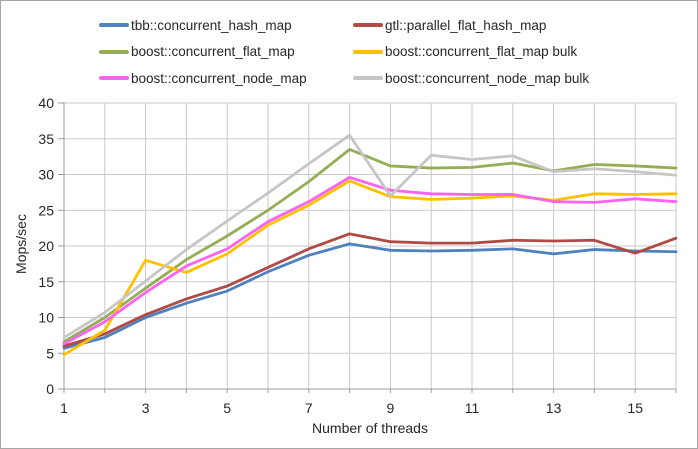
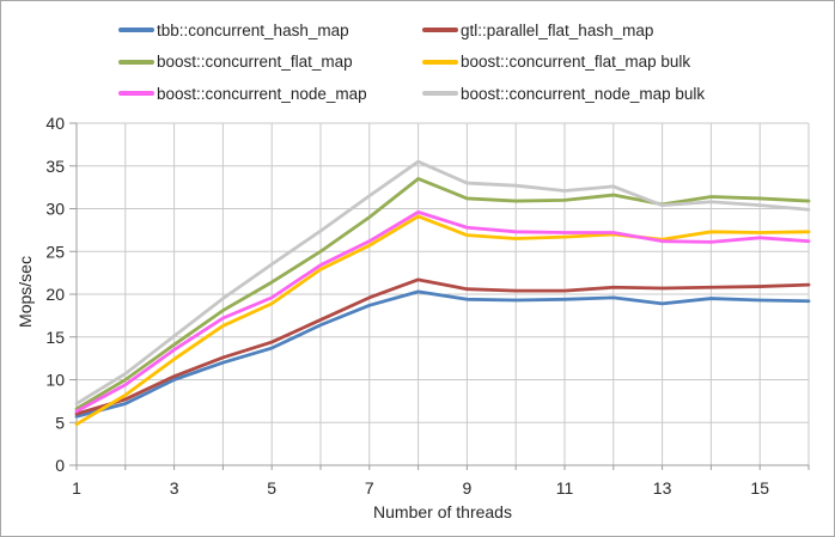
boost::concurrent_flat_map bulk/3: 18 -> 12
boost::concurrent_node_map bulk/9: 27 -> 33
gtl::parallel_flat_hash_map/15: 19 -> 21
